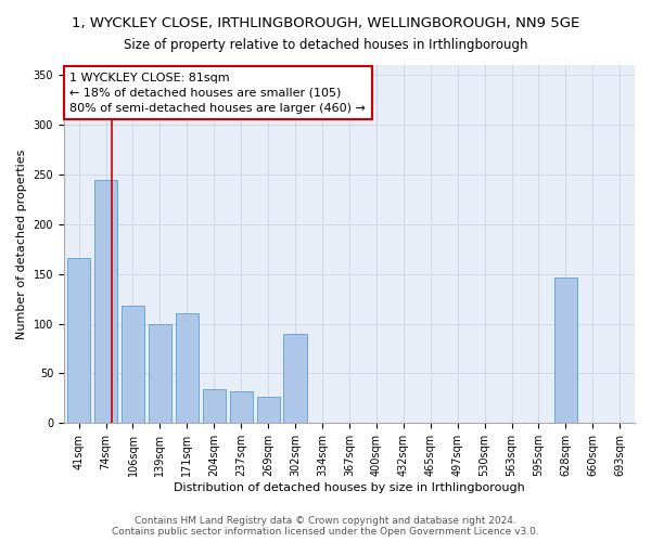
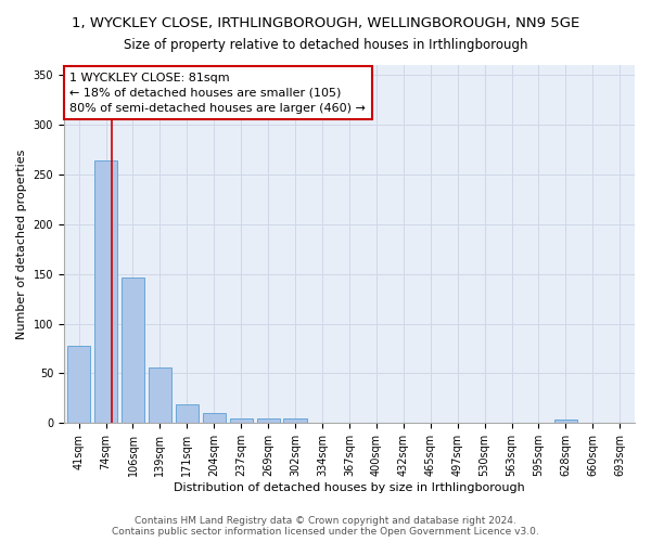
41sqm: 166 -> 78
74sqm: 244 -> 264
106sqm: 118 -> 146
139sqm: 100 -> 56
171sqm: 110 -> 19
204sqm: 34 -> 10
237sqm: 32 -> 5
269sqm: 26 -> 5
302sqm: 90 -> 5
628sqm: 146 -> 4
